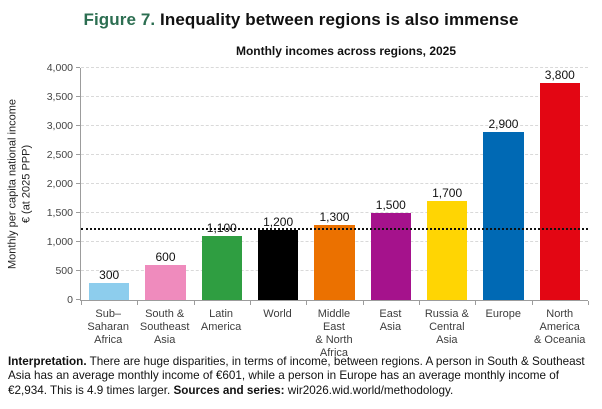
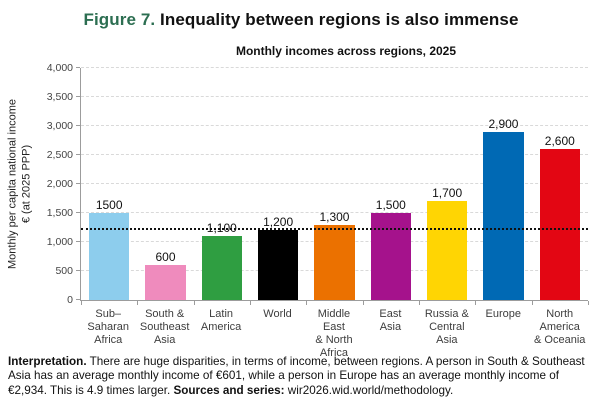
Sub– Saharan Africa: 300 -> 1500
North America & Oceania: 3,800 -> 2,600
